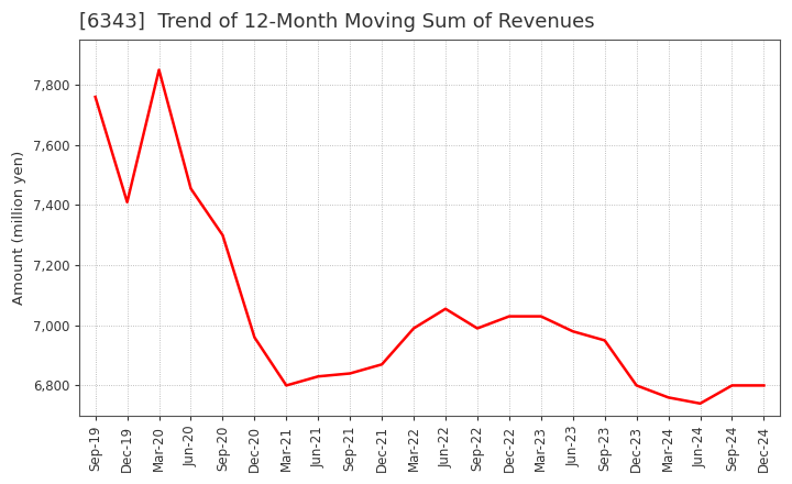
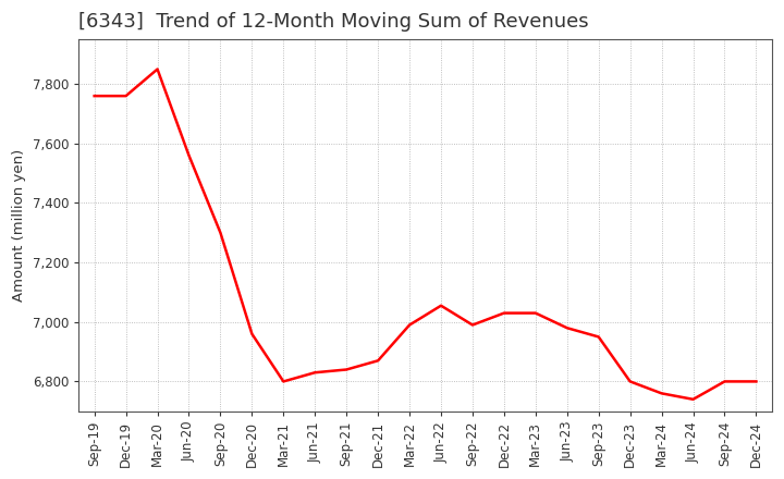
Dec-19: 7,410 -> 7,760
Jun-20: 7,455 -> 7,560
